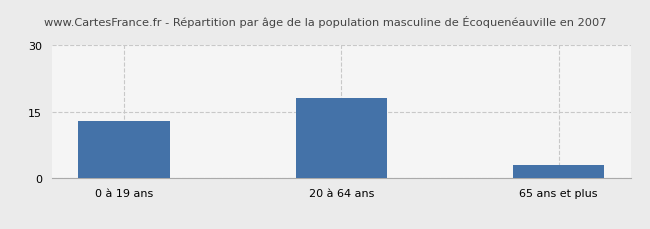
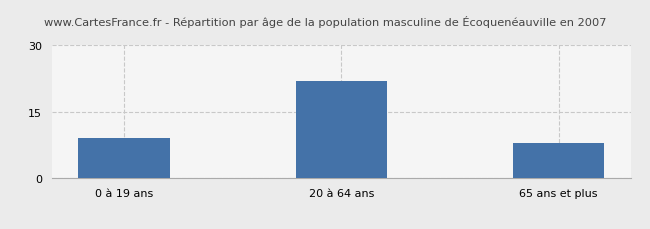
0 à 19 ans: 13 -> 9
20 à 64 ans: 18 -> 22
65 ans et plus: 3 -> 8
